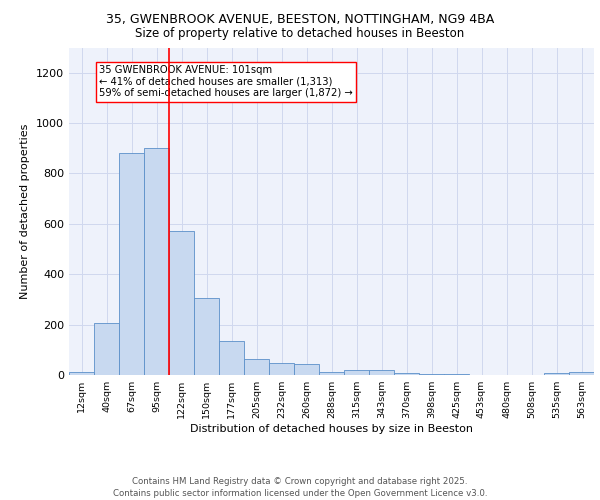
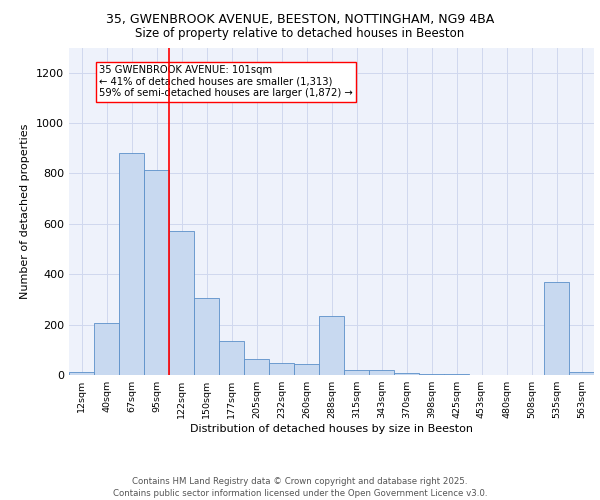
95sqm: 900 -> 815
288sqm: 12 -> 235
535sqm: 8 -> 370
